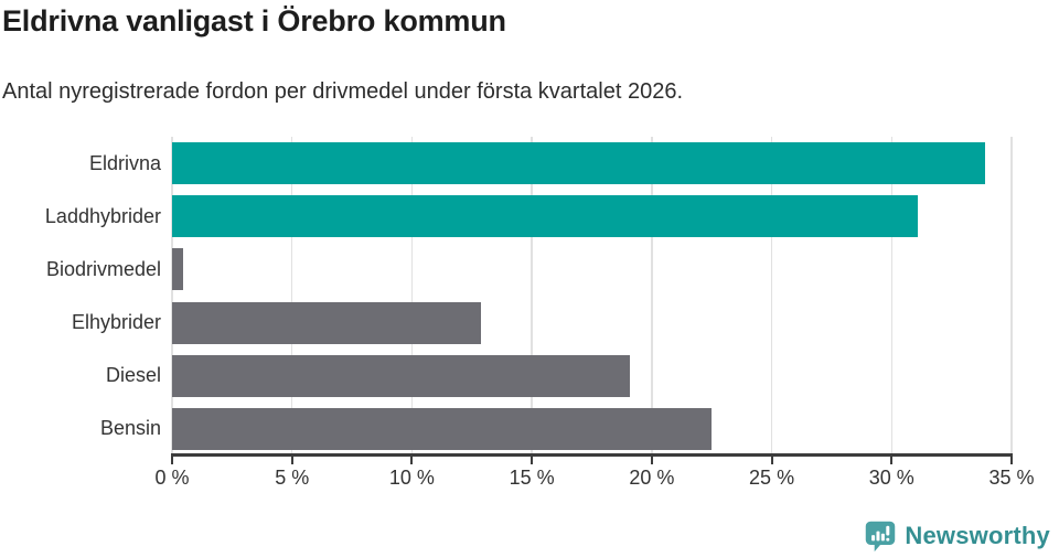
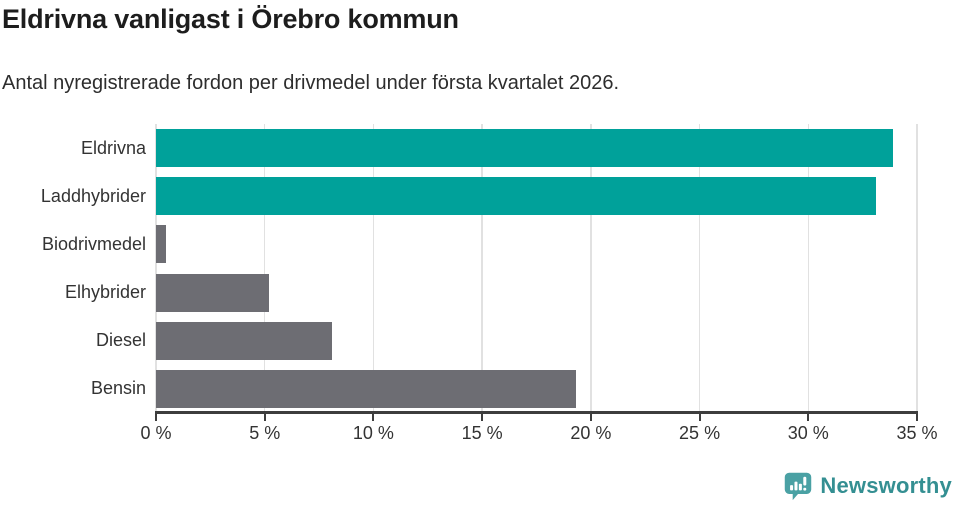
Laddhybrider: 31.1% -> 33.1%
Elhybrider: 12.9% -> 5.2%
Diesel: 19.1% -> 8.1%
Bensin: 22.5% -> 19.3%
